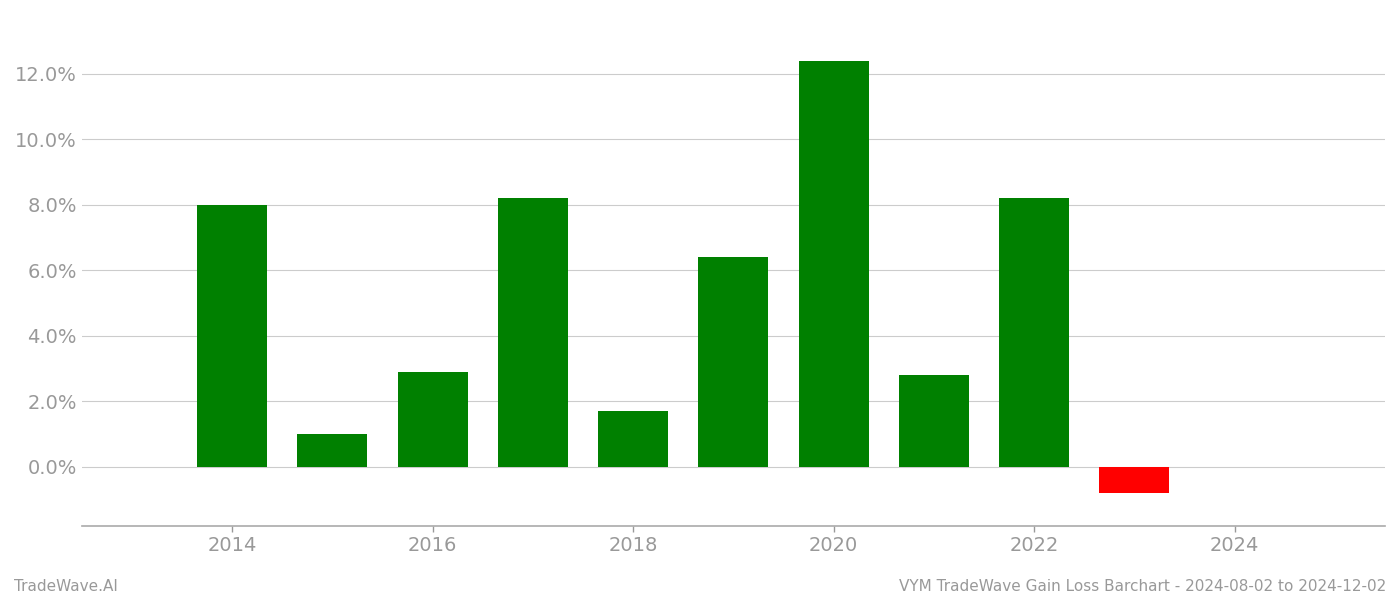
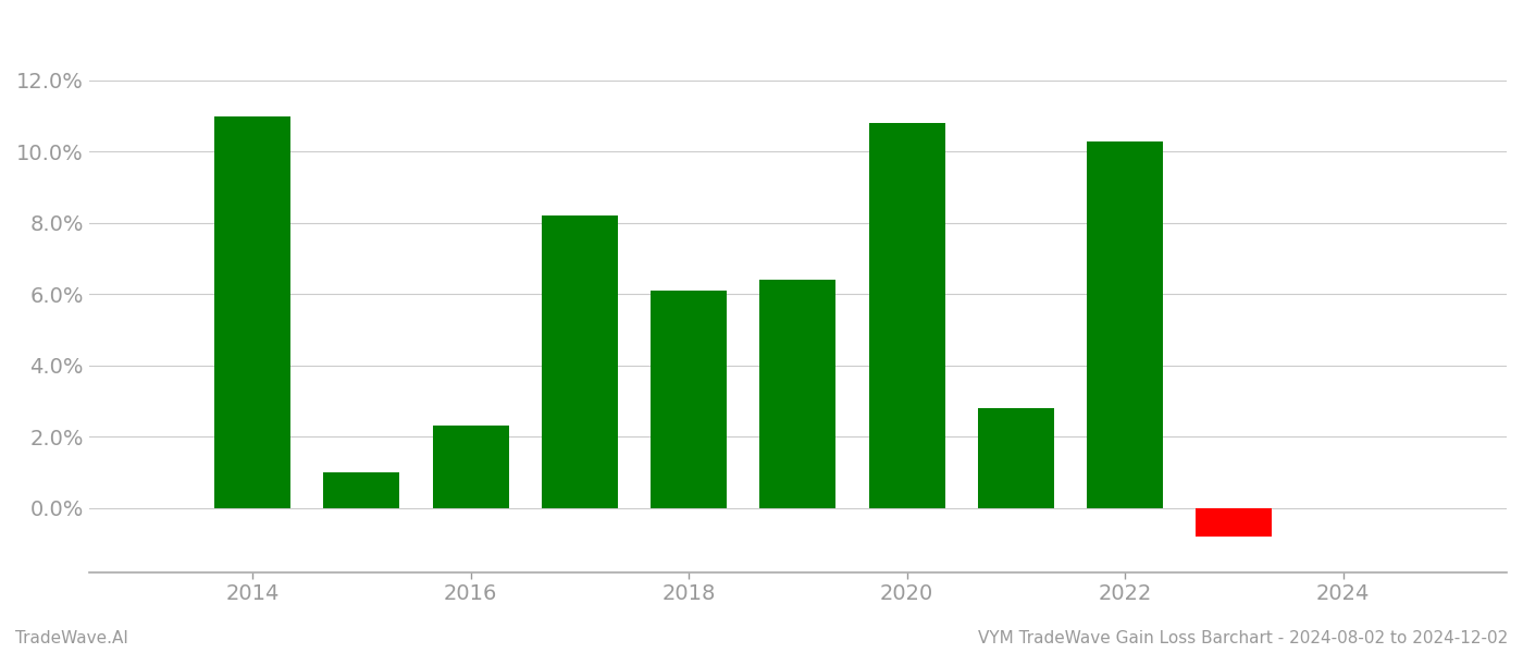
2014: 8.0% -> 11.0%
2016: 2.9% -> 2.3%
2018: 1.7% -> 6.1%
2020: 12.4% -> 10.8%
2022: 8.2% -> 10.3%
